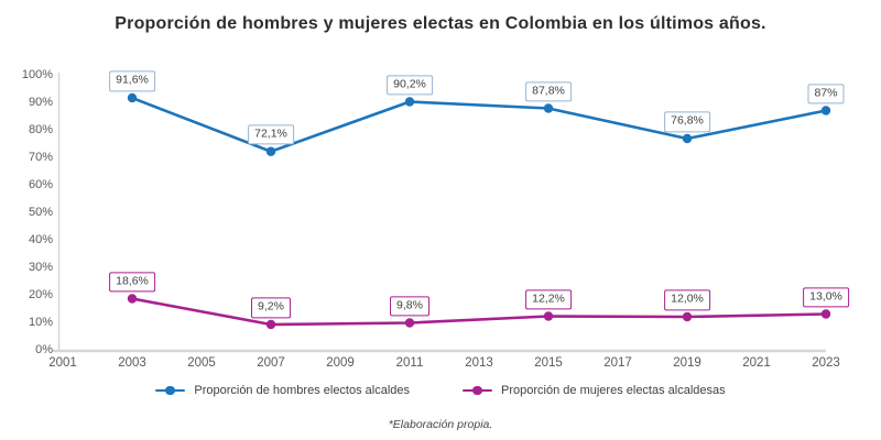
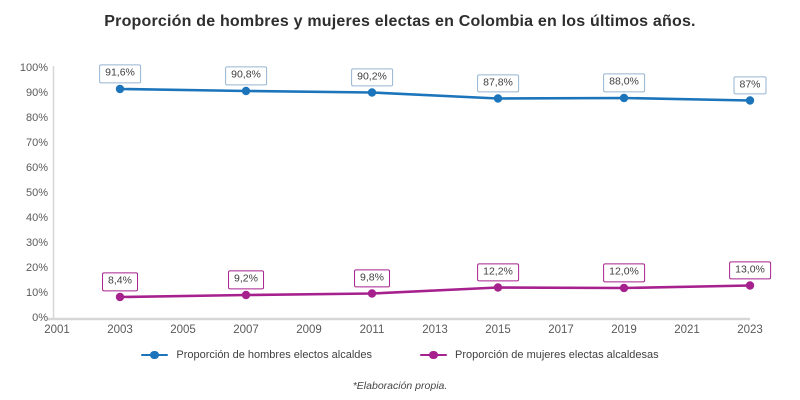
Proporción de mujeres electas alcaldesas/2003: 18,6% -> 8,4%
Proporción de hombres electos alcaldes/2007: 72,1% -> 90,8%
Proporción de hombres electos alcaldes/2019: 76,8% -> 88,0%
